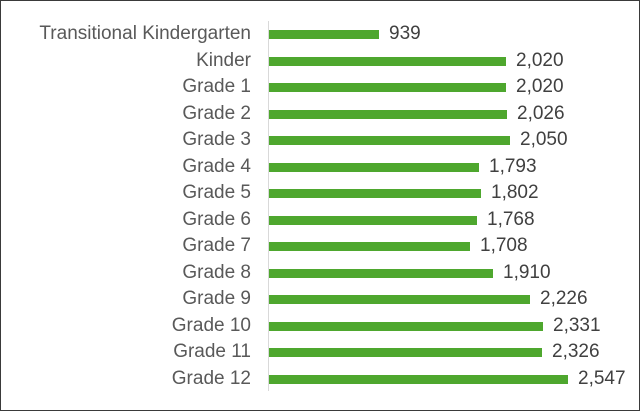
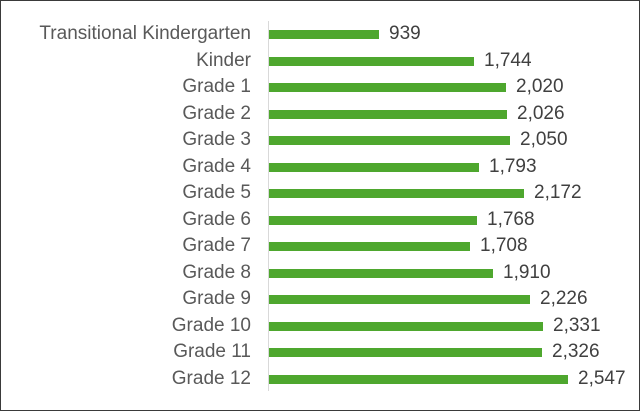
Kinder: 2,020 -> 1,744
Grade 5: 1,802 -> 2,172
